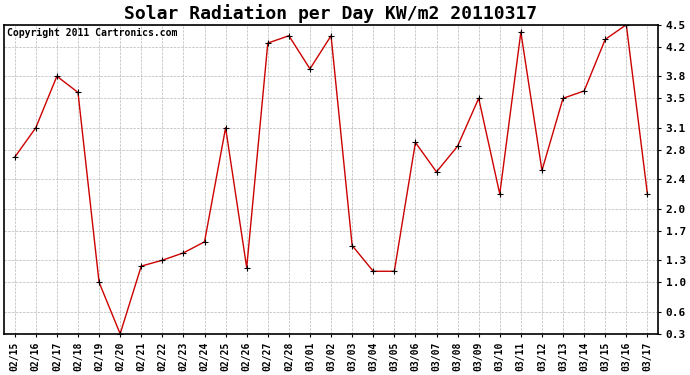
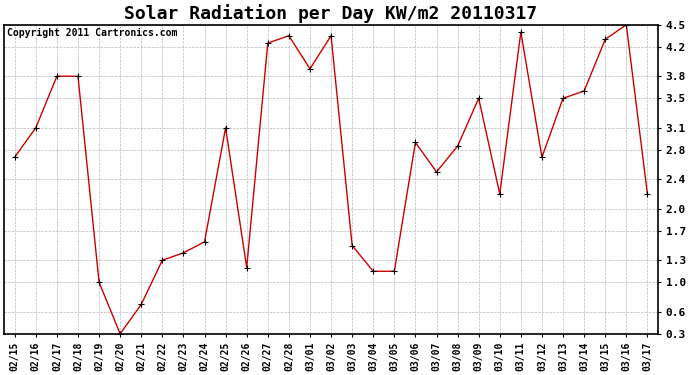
02/18: 3.58 -> 3.80
02/21: 1.22 -> 0.70
03/12: 2.52 -> 2.70
